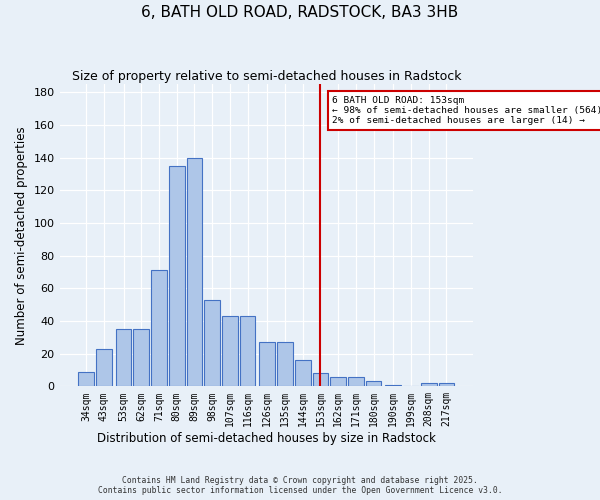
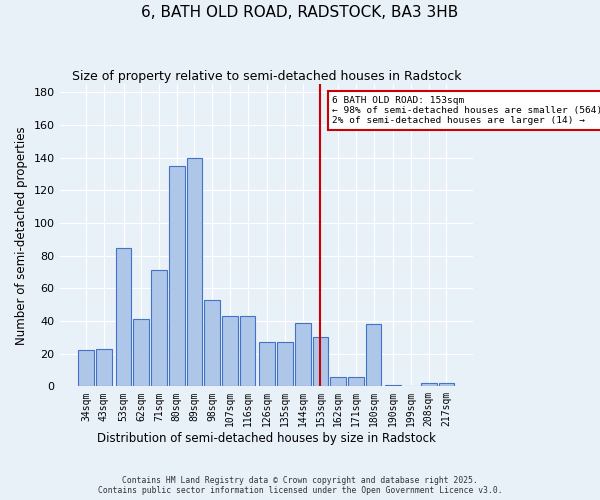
34sqm: 9 -> 22
53sqm: 35 -> 85
62sqm: 35 -> 41
144sqm: 16 -> 39
153sqm: 8 -> 30
180sqm: 3 -> 38
